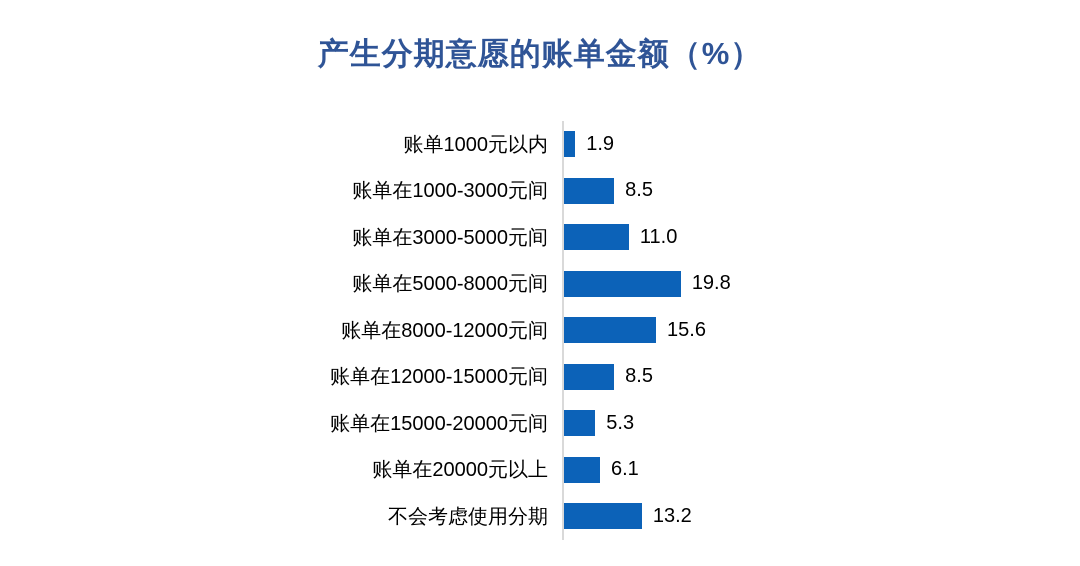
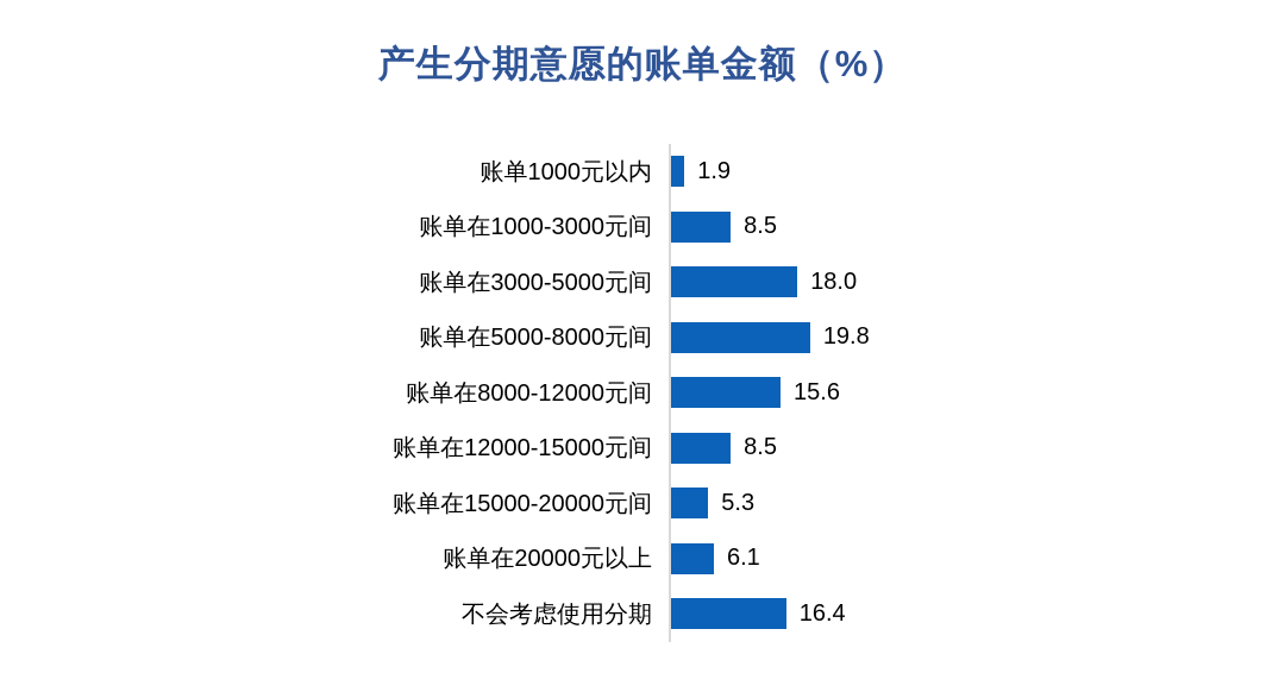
账单在3000-5000元间: 11.0 -> 18.0
不会考虑使用分期: 13.2 -> 16.4
